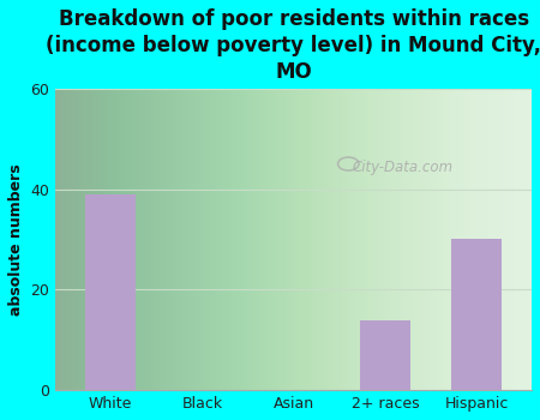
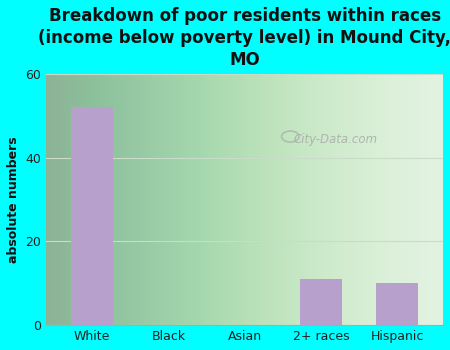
White: 39 -> 52
2+ races: 14 -> 11
Hispanic: 30 -> 10
